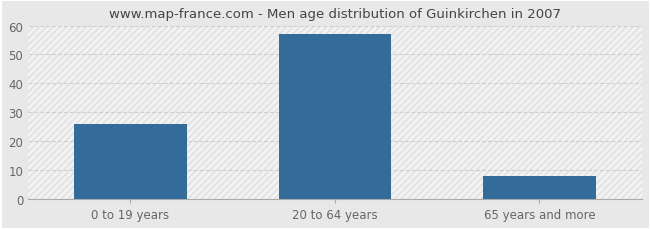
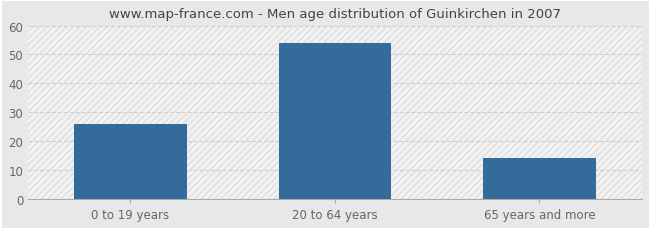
20 to 64 years: 57 -> 54
65 years and more: 8 -> 14
